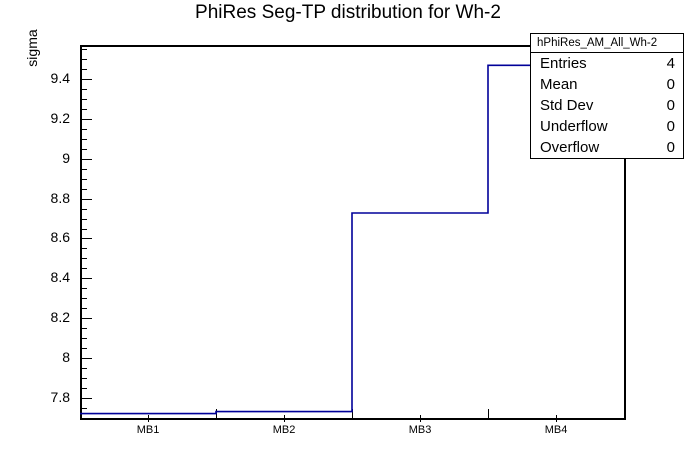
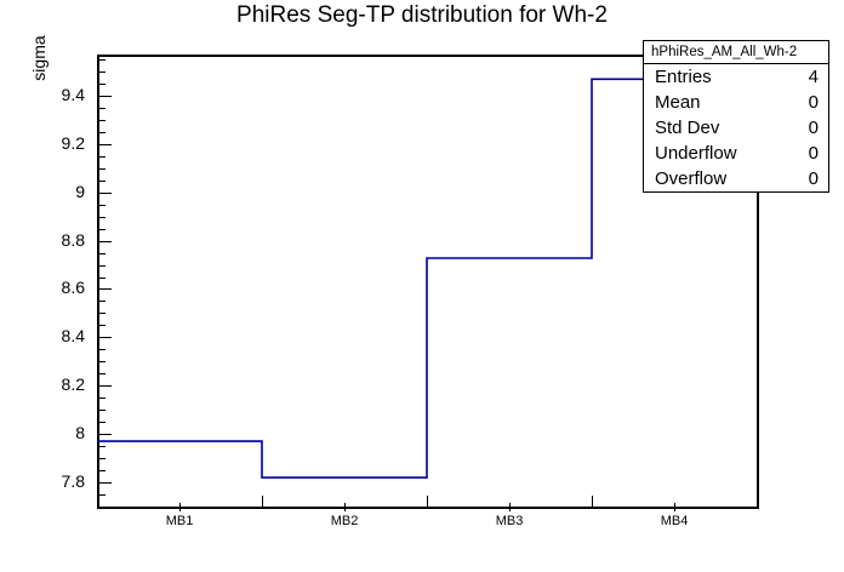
MB1: 7.72 -> 7.97
MB2: 7.73 -> 7.82
